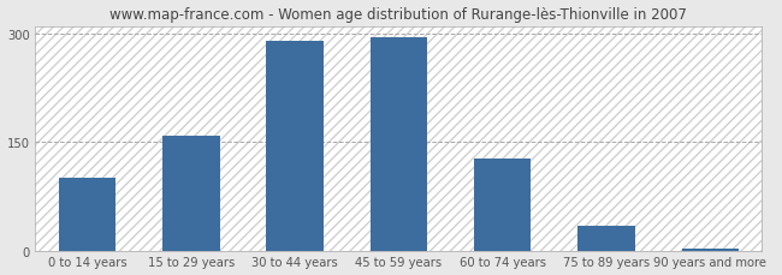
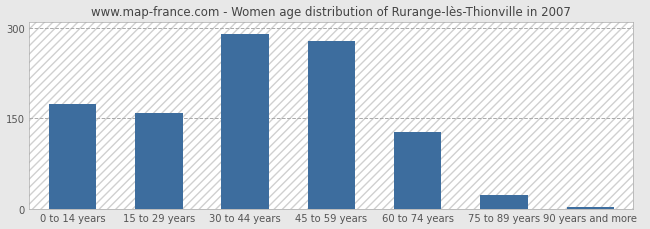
0 to 14 years: 100 -> 173
45 to 59 years: 294 -> 278
75 to 89 years: 34 -> 22
